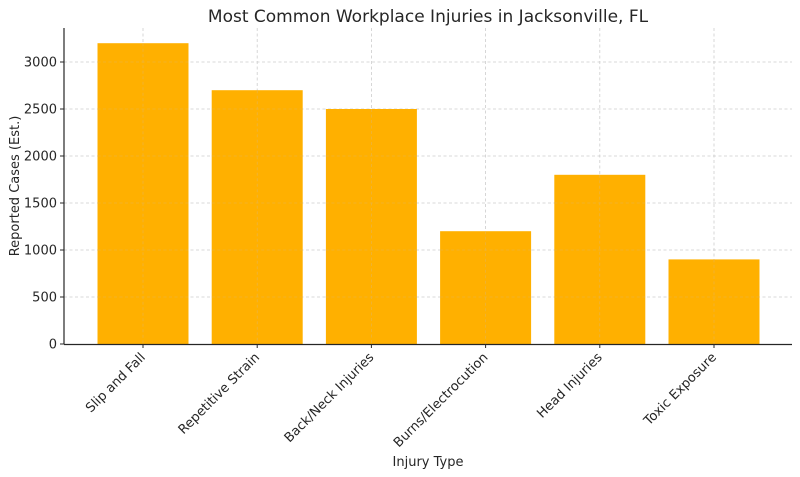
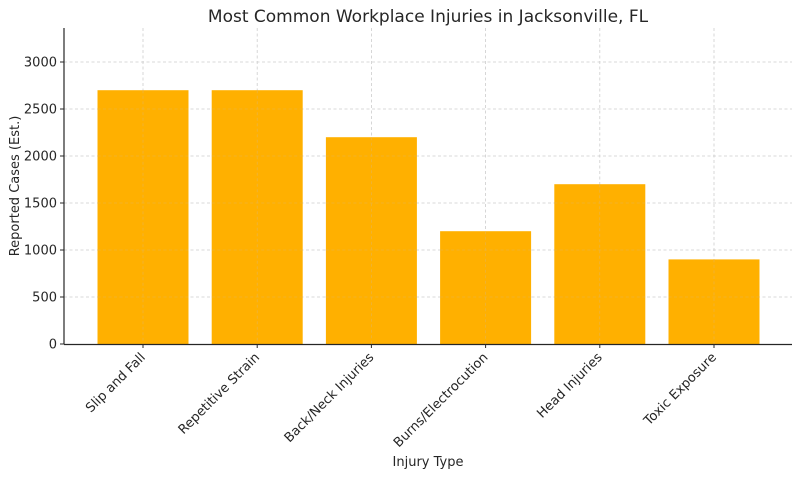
Slip and Fall: 3200 -> 2700
Back/Neck Injuries: 2500 -> 2200
Head Injuries: 1800 -> 1700
